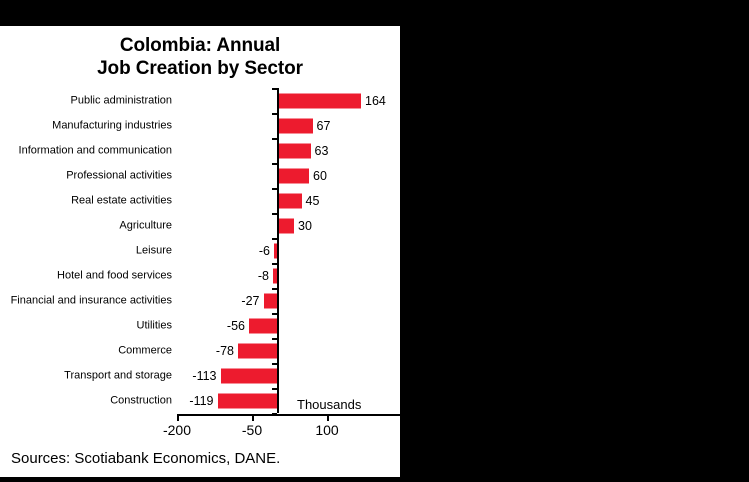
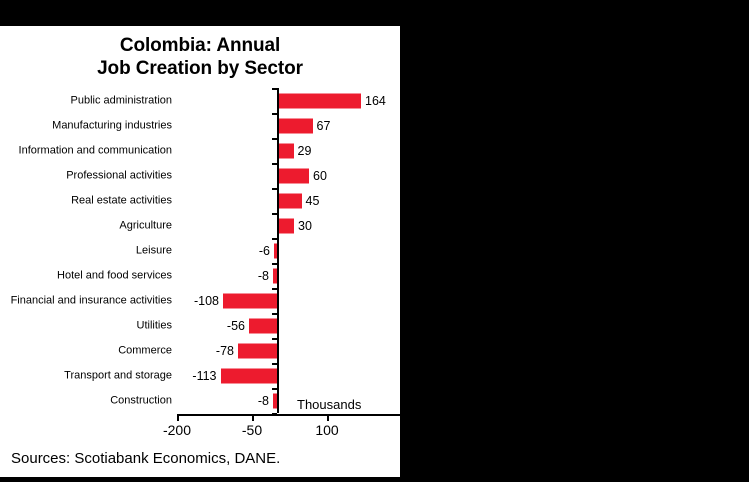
Information and communication: 63 -> 29
Financial and insurance activities: -27 -> -108
Construction: -119 -> -8
